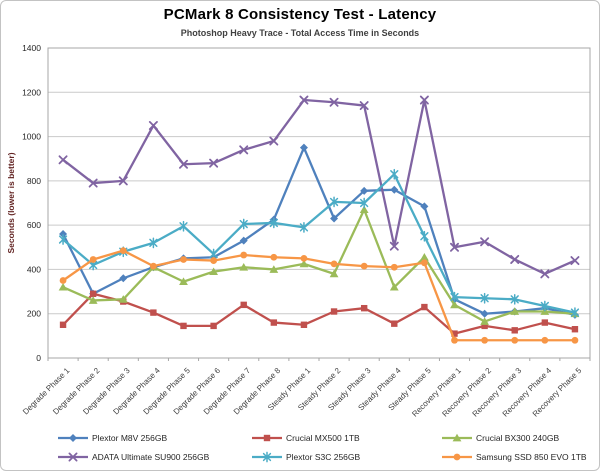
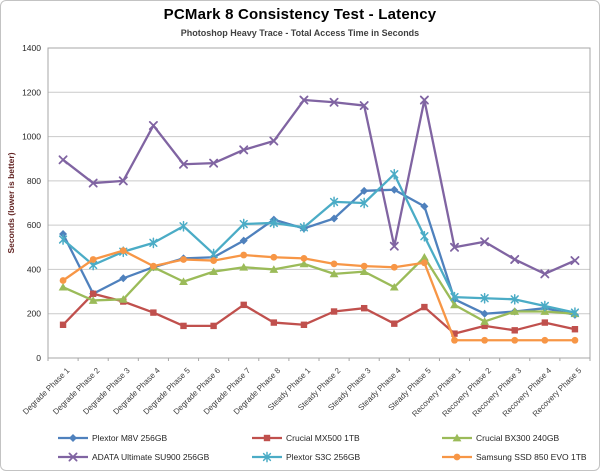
Plextor M8V 256GB/Steady Phase 1: 950 -> 580
Crucial BX300 240GB/Steady Phase 3: 670 -> 390
